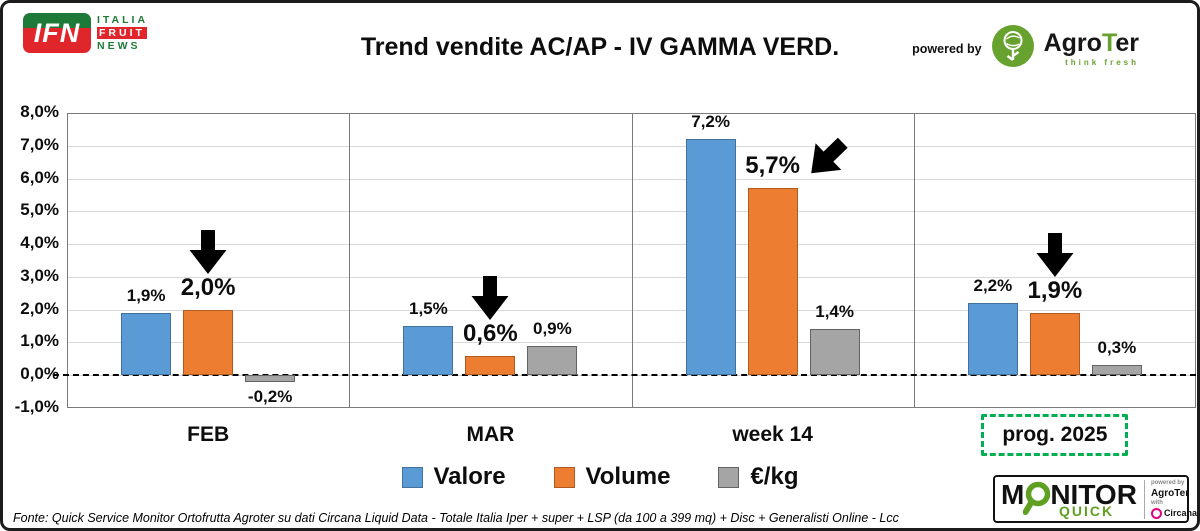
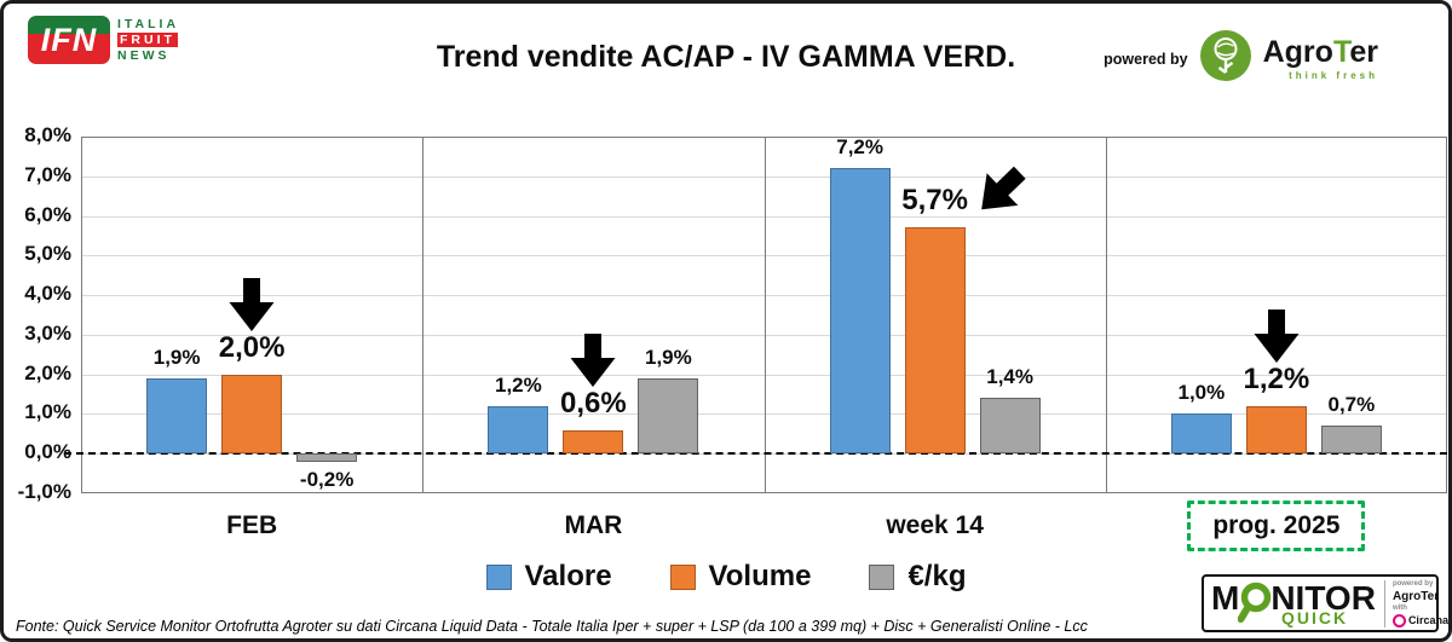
Valore/MAR: 1,5% -> 1,2%
€/kg/MAR: 0,9% -> 1,9%
Valore/prog. 2025: 2,2% -> 1,0%
Volume/prog. 2025: 1,9% -> 1,2%
€/kg/prog. 2025: 0,3% -> 0,7%
